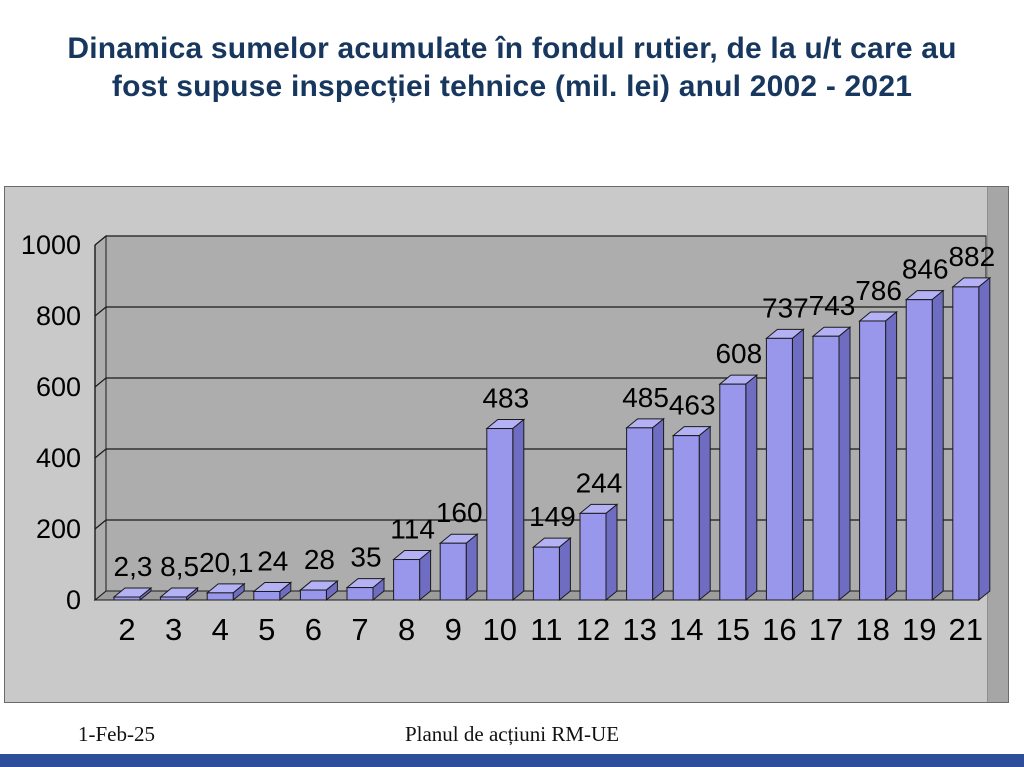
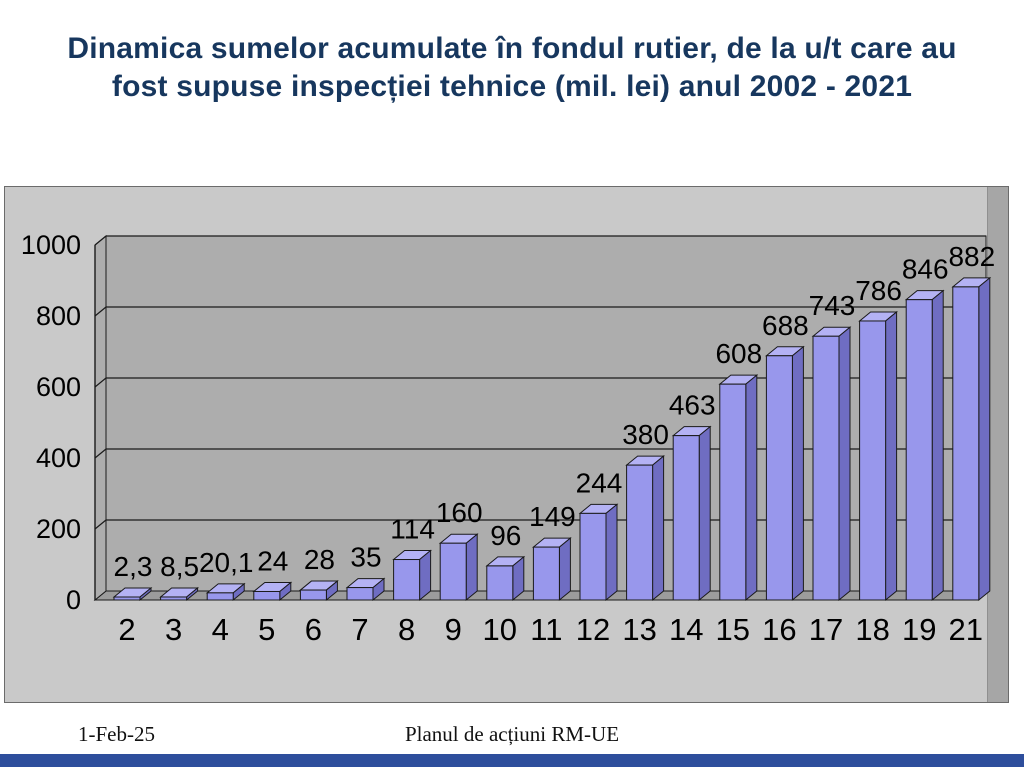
10: 483 -> 96
13: 485 -> 380
16: 737 -> 688
